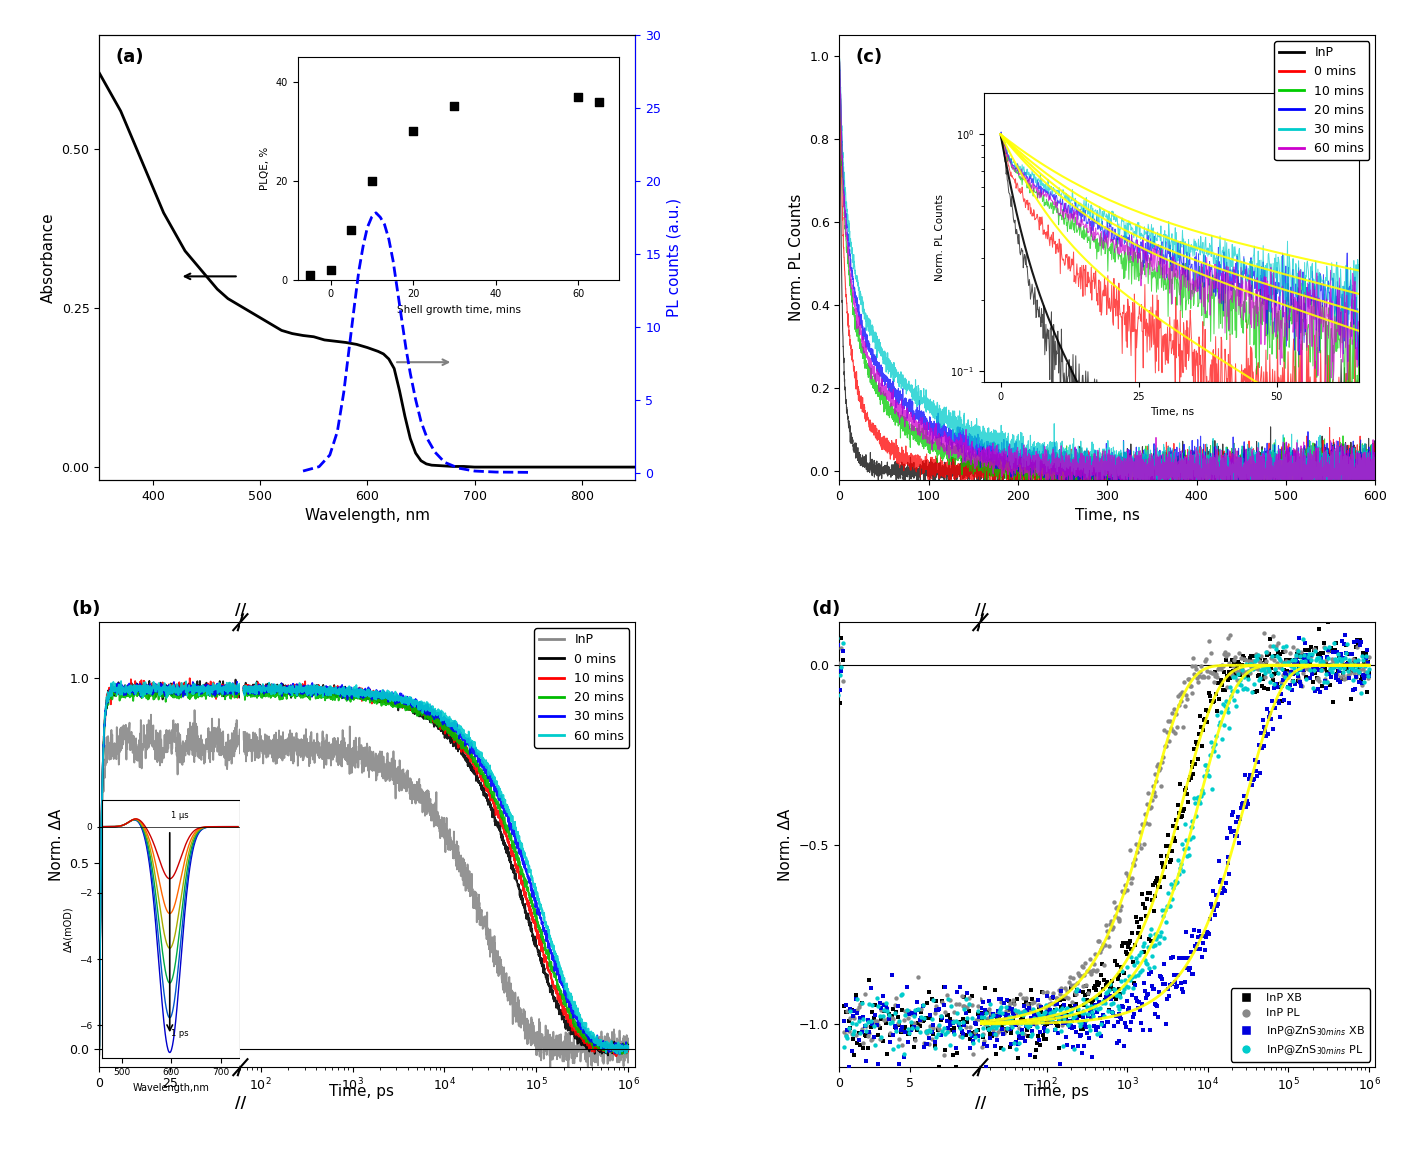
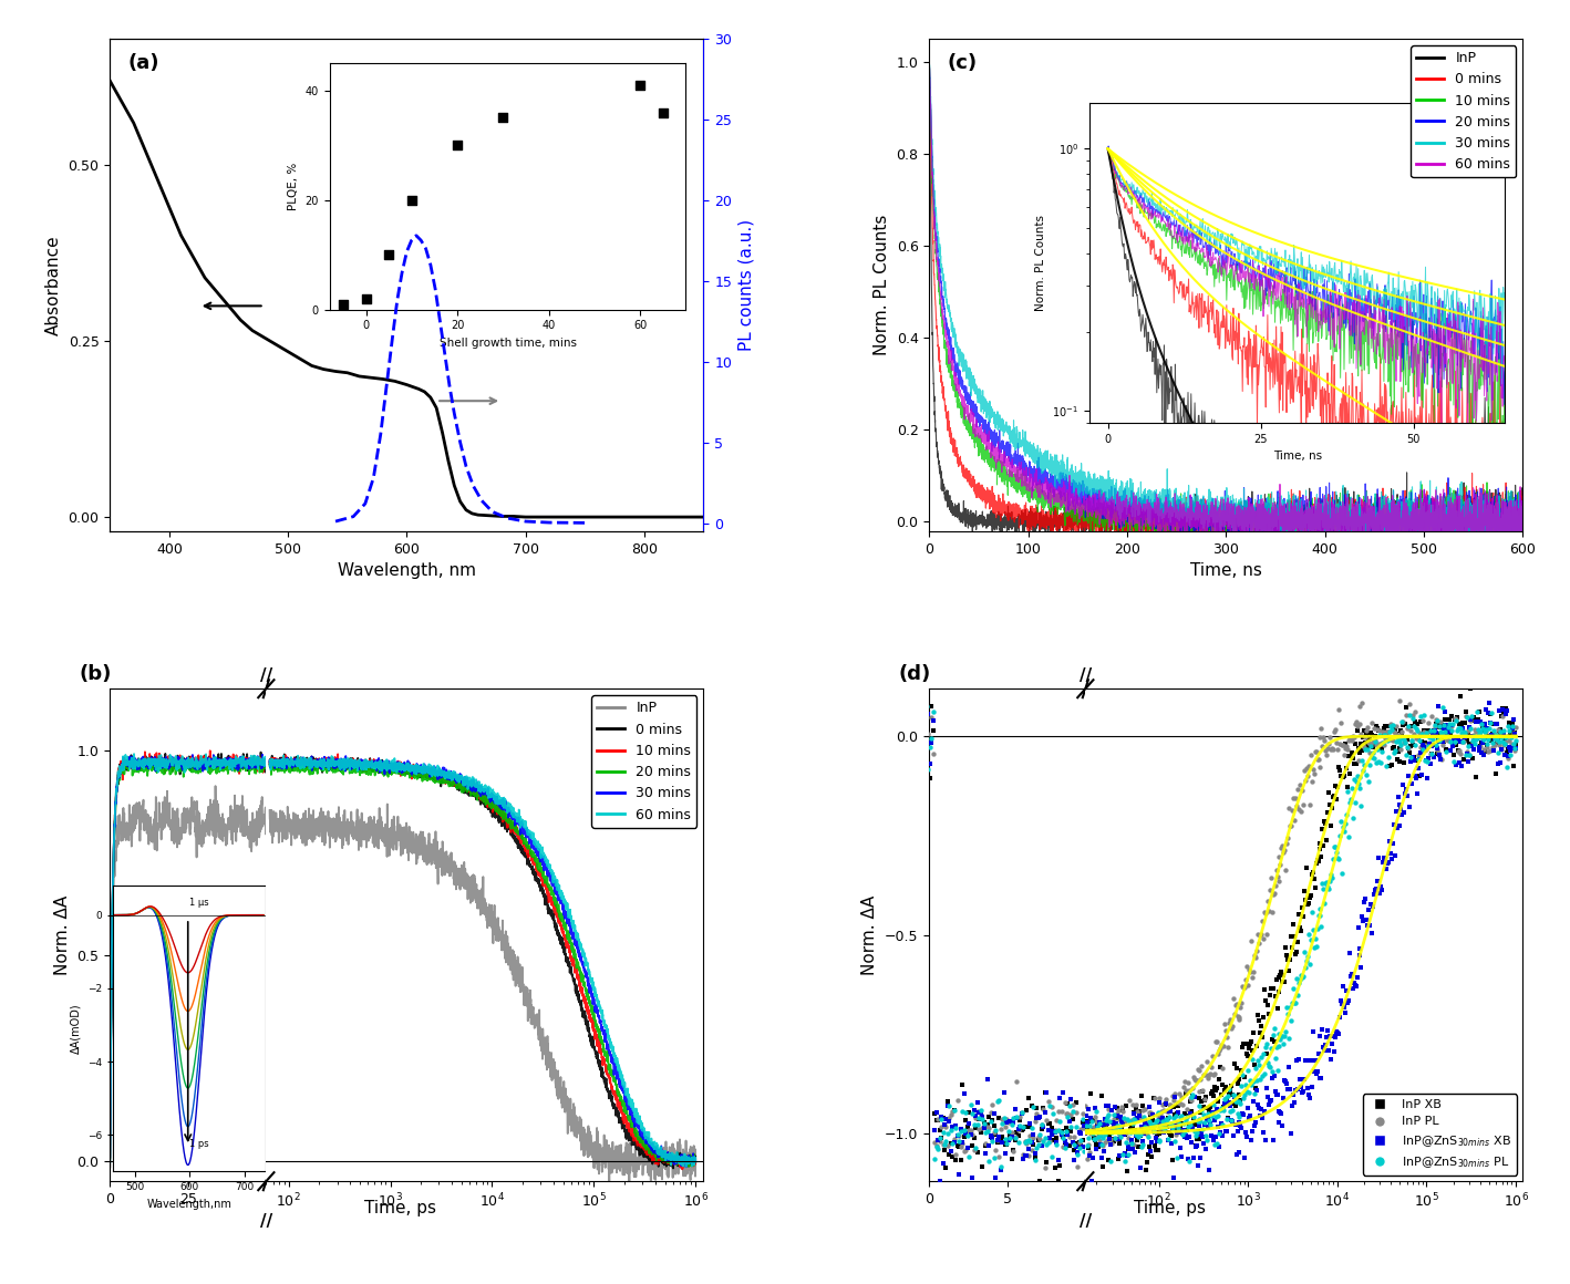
60: 37 -> 41
